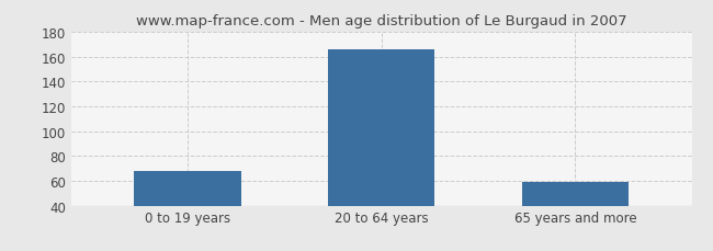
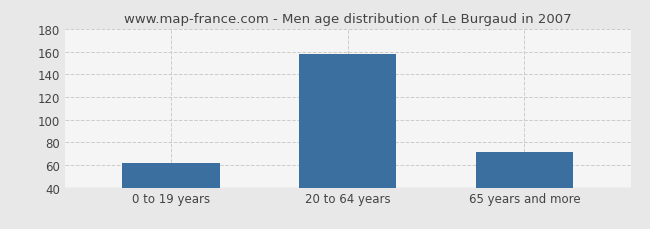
0 to 19 years: 68 -> 62
20 to 64 years: 166 -> 158
65 years and more: 59 -> 71
